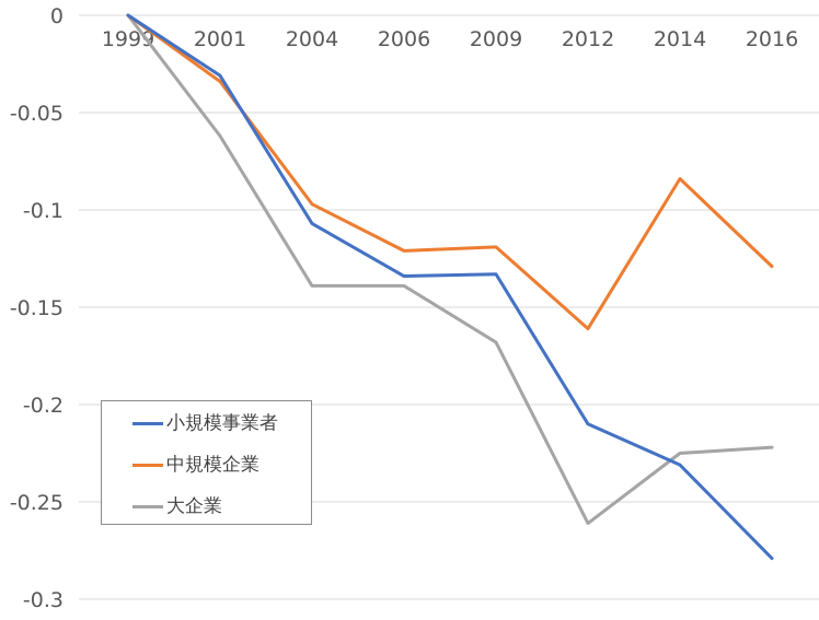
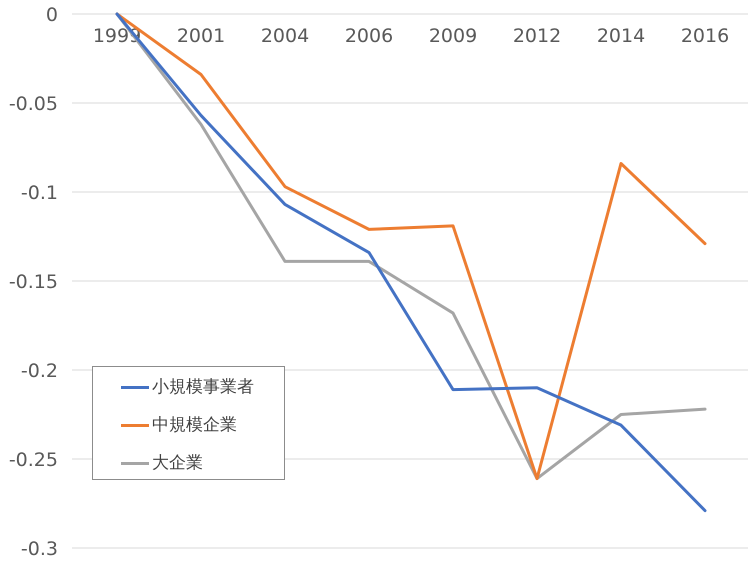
小規模事業者/2001: -0.031 -> -0.057
小規模事業者/2009: -0.133 -> -0.211
中規模企業/2012: -0.161 -> -0.261
